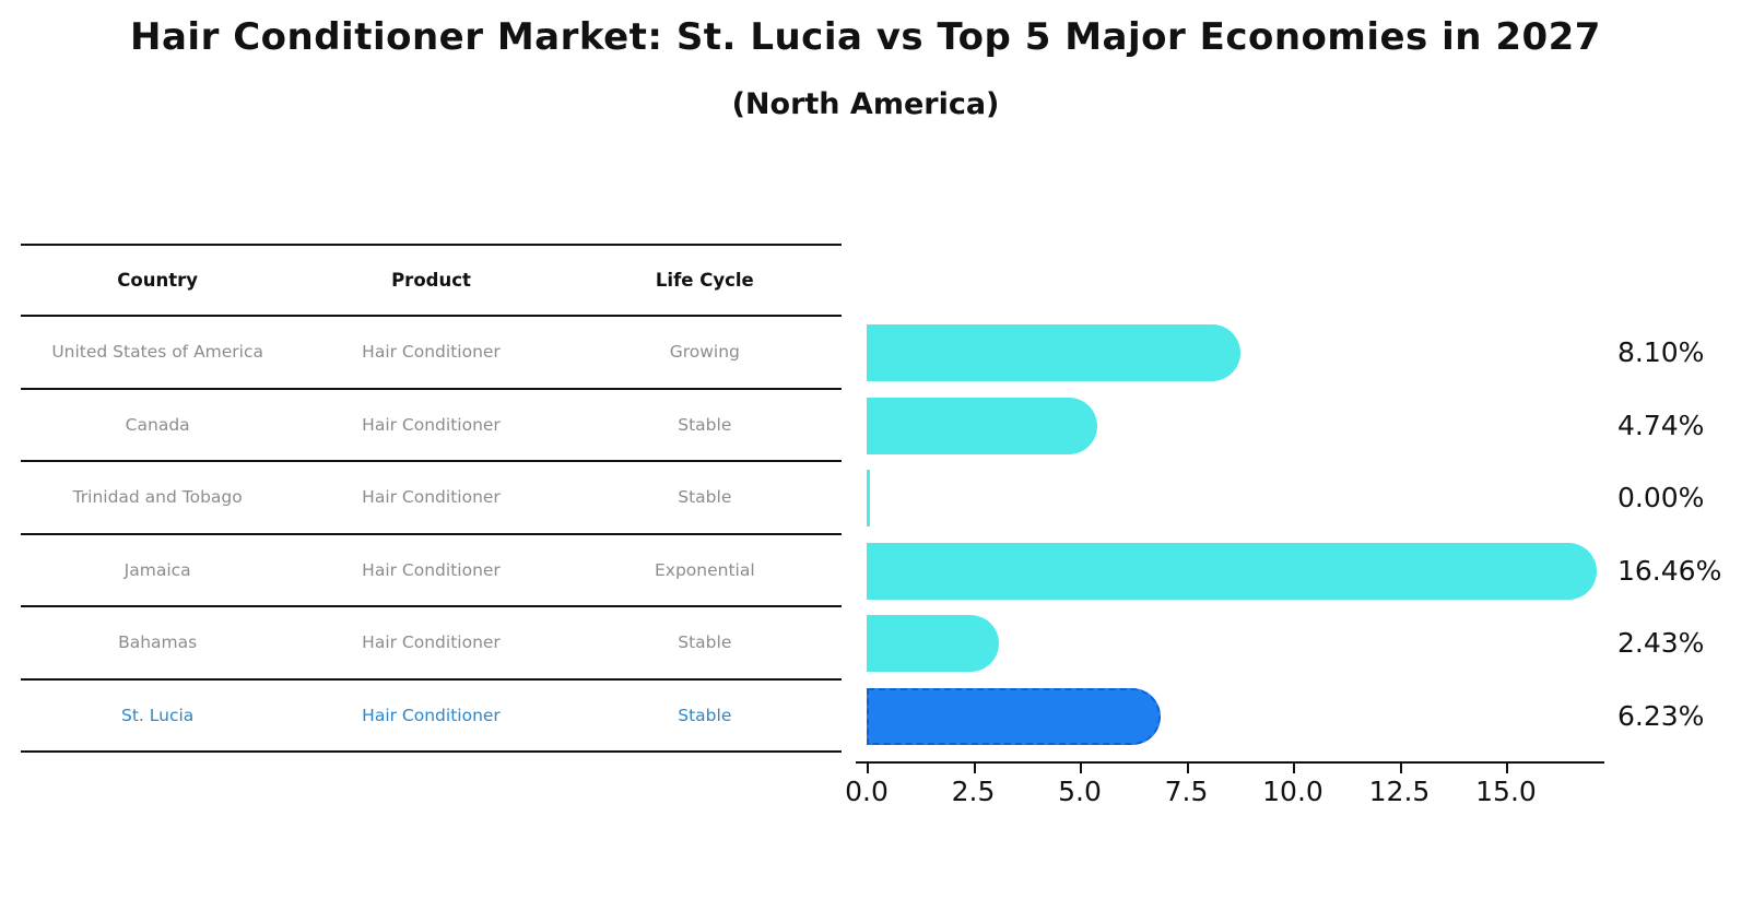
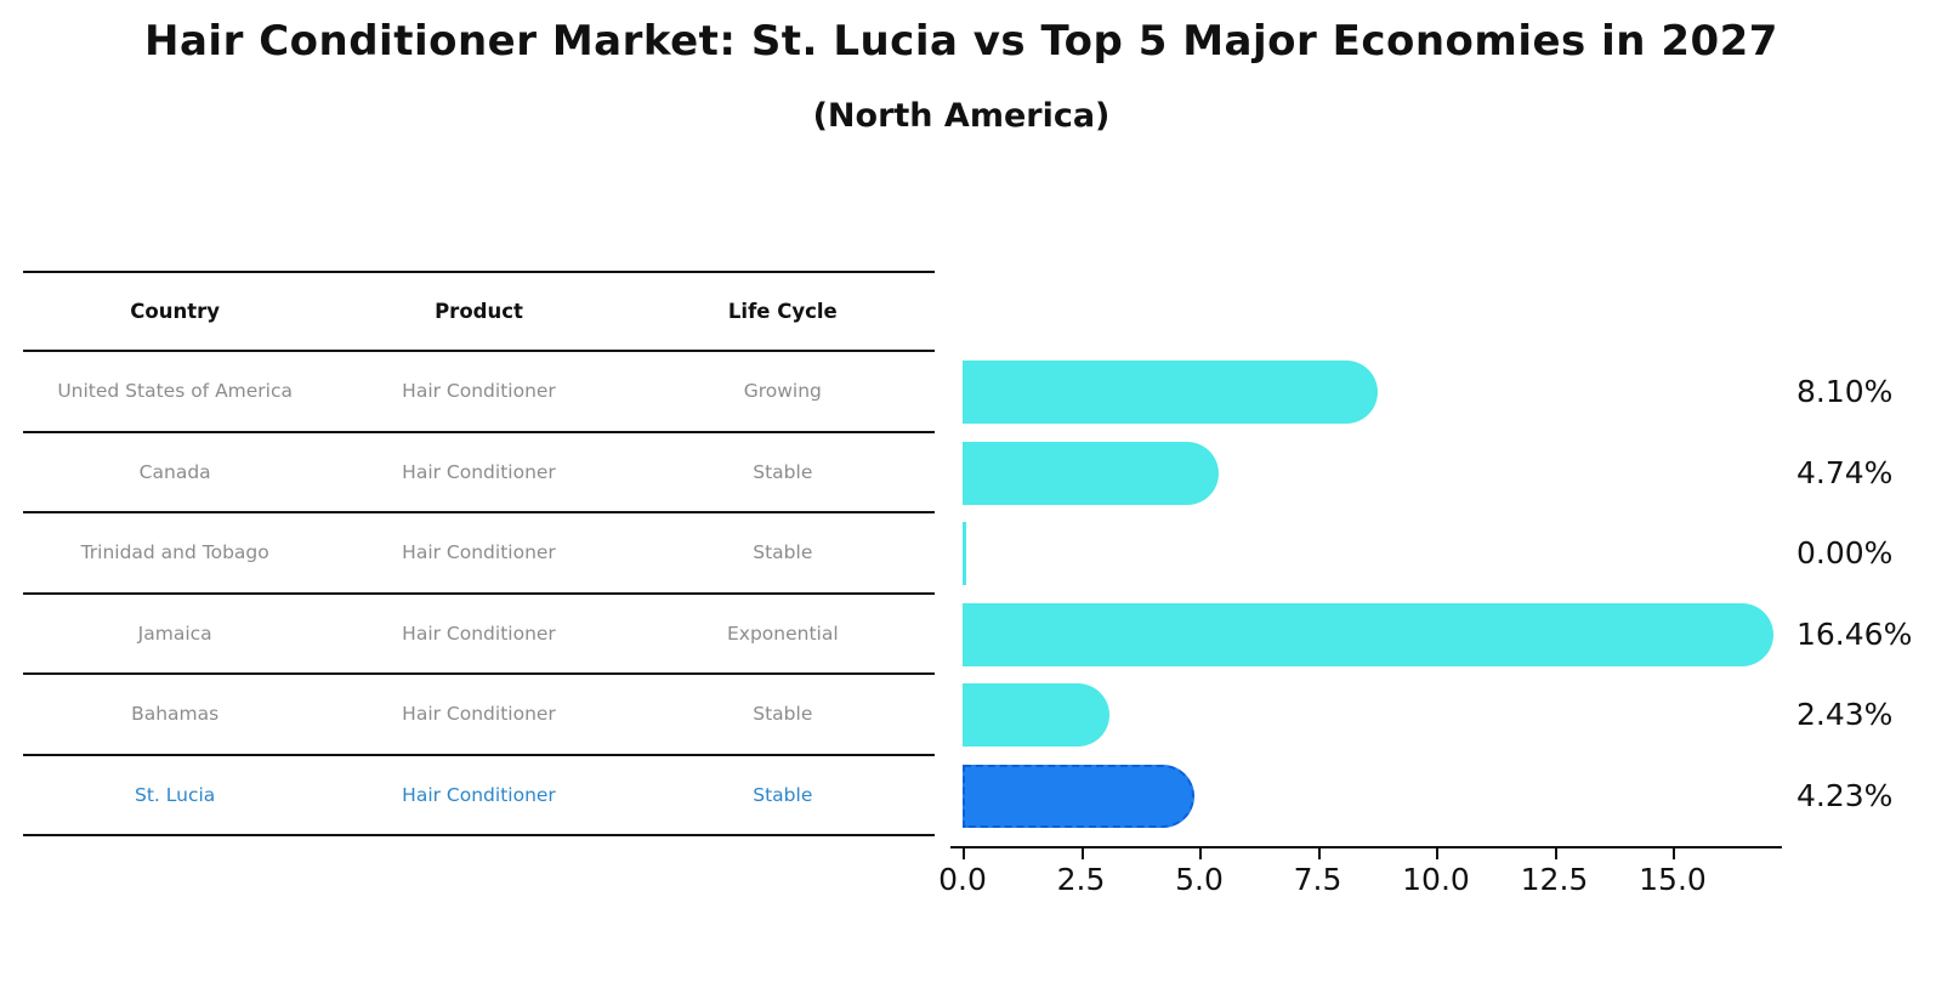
St. Lucia: 6.23% -> 4.23%
